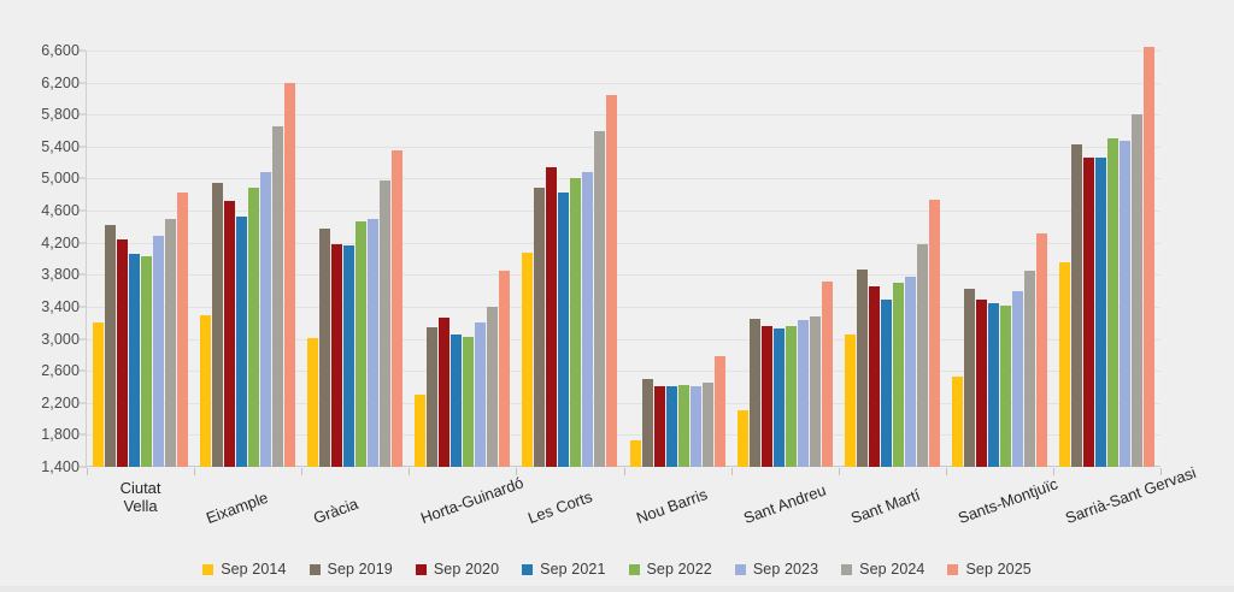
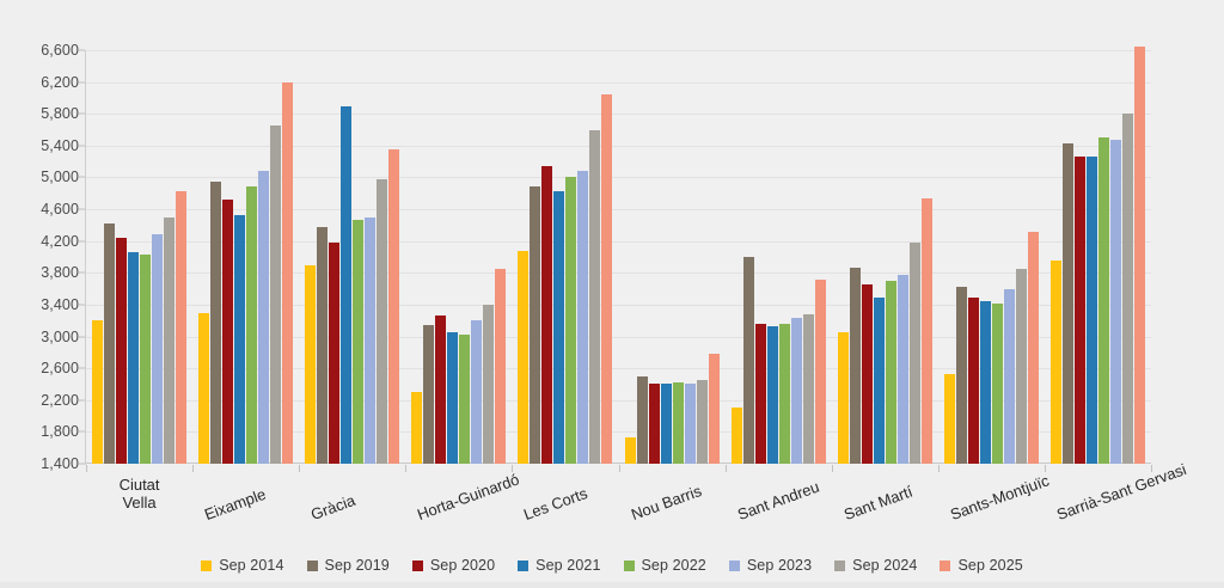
Sep 2014/Gràcia: 3000 -> 3900
Sep 2021/Gràcia: 4200 -> 5900
Sep 2019/Sant Andreu: 3200 -> 4000
